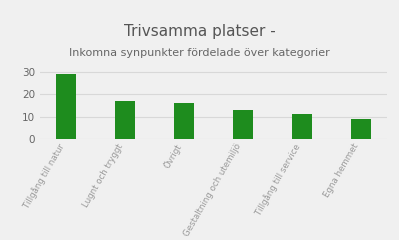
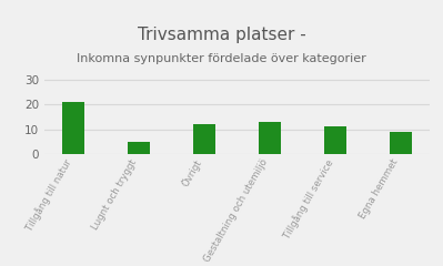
Tillgång till natur: 29 -> 21
Lugnt och tryggt: 17 -> 5
Övrigt: 16 -> 12
